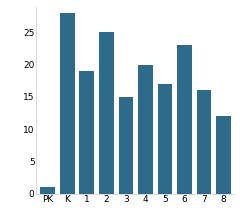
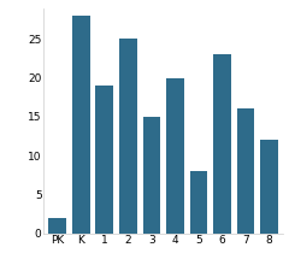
PK: 1 -> 2
5: 17 -> 8
